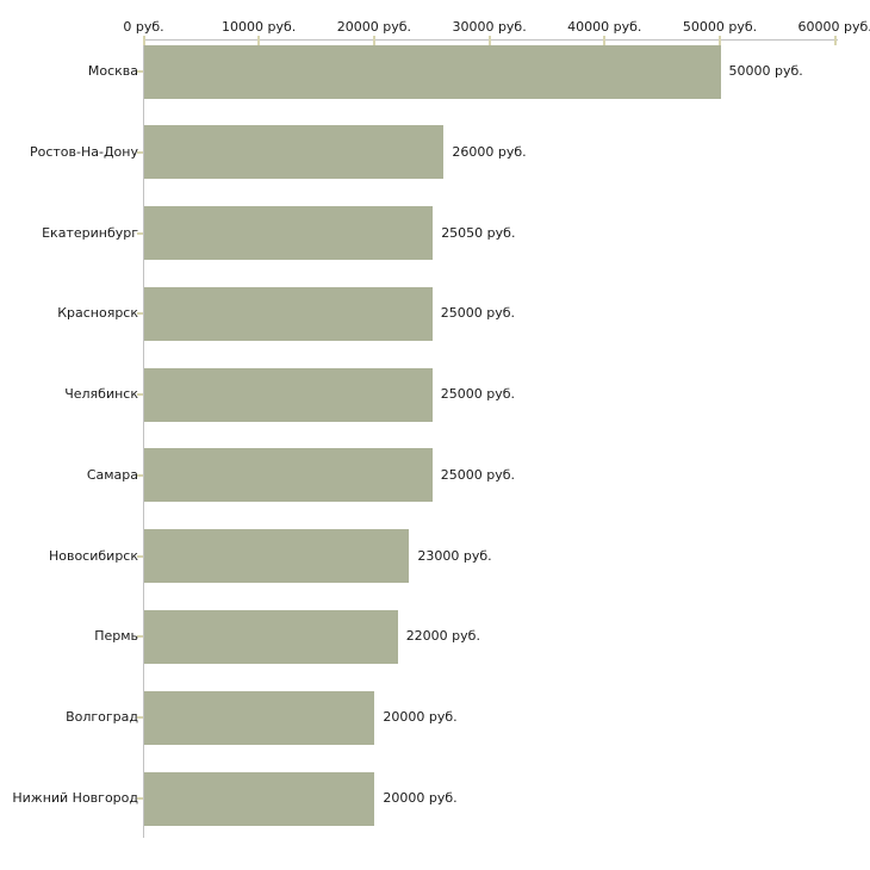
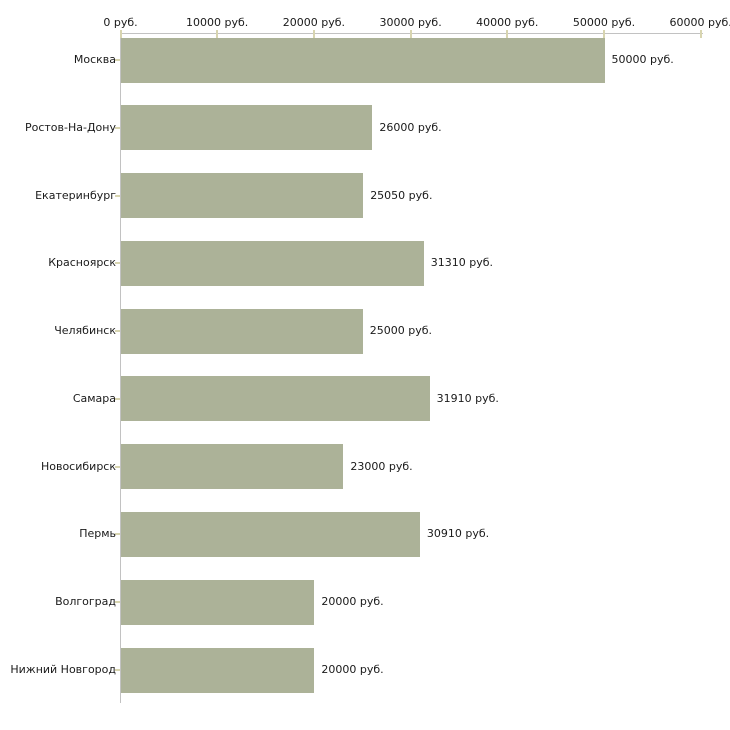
Красноярск: 25000 -> 31310
Самара: 25000 -> 31910
Пермь: 22000 -> 30910
